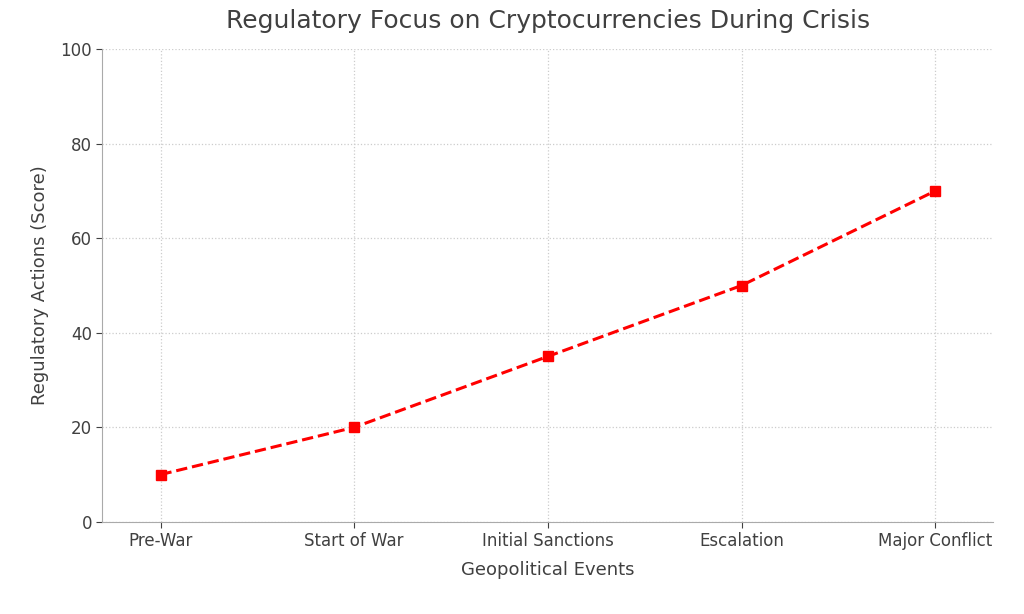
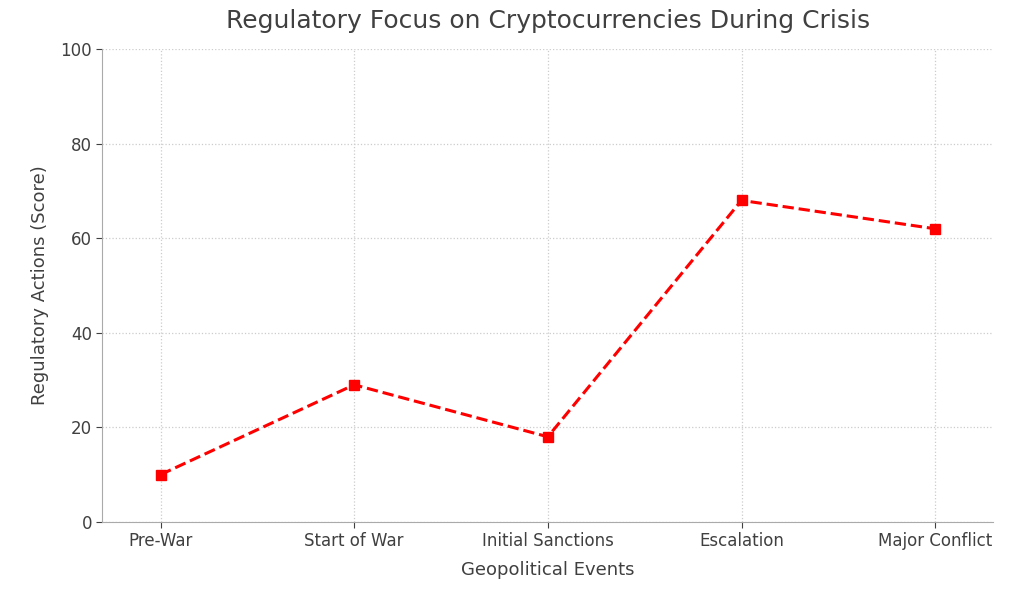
Start of War: 20 -> 29
Initial Sanctions: 35 -> 18
Escalation: 50 -> 68
Major Conflict: 70 -> 62
